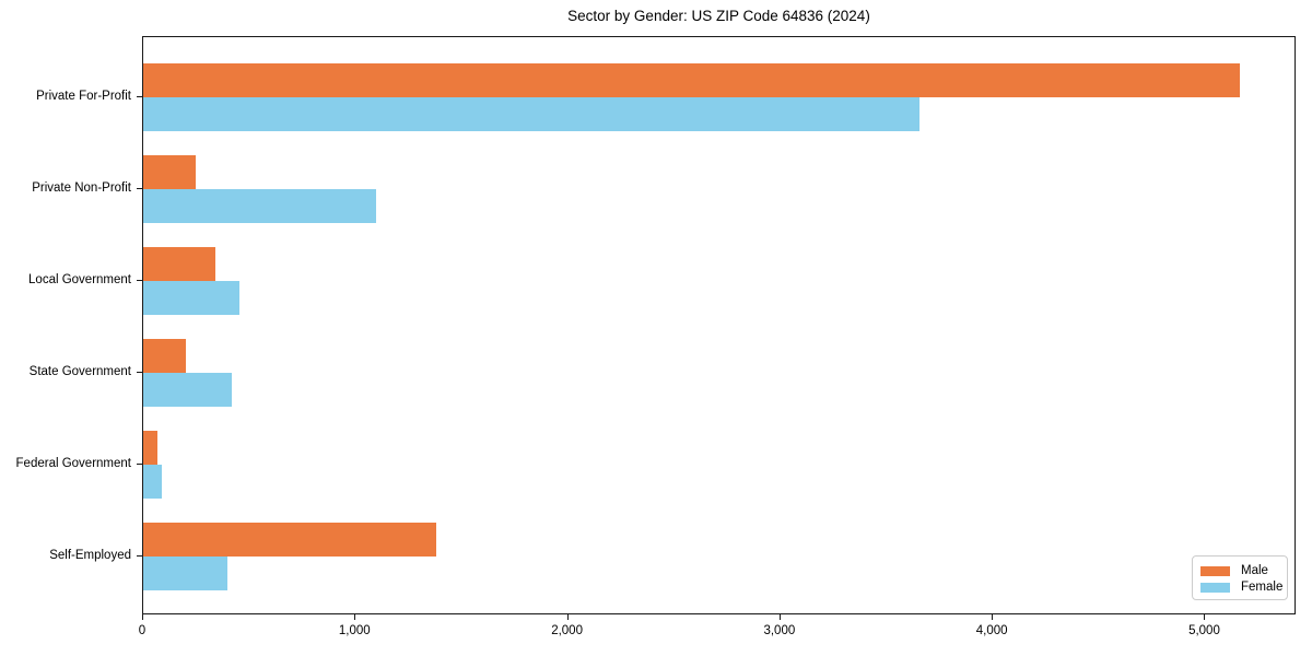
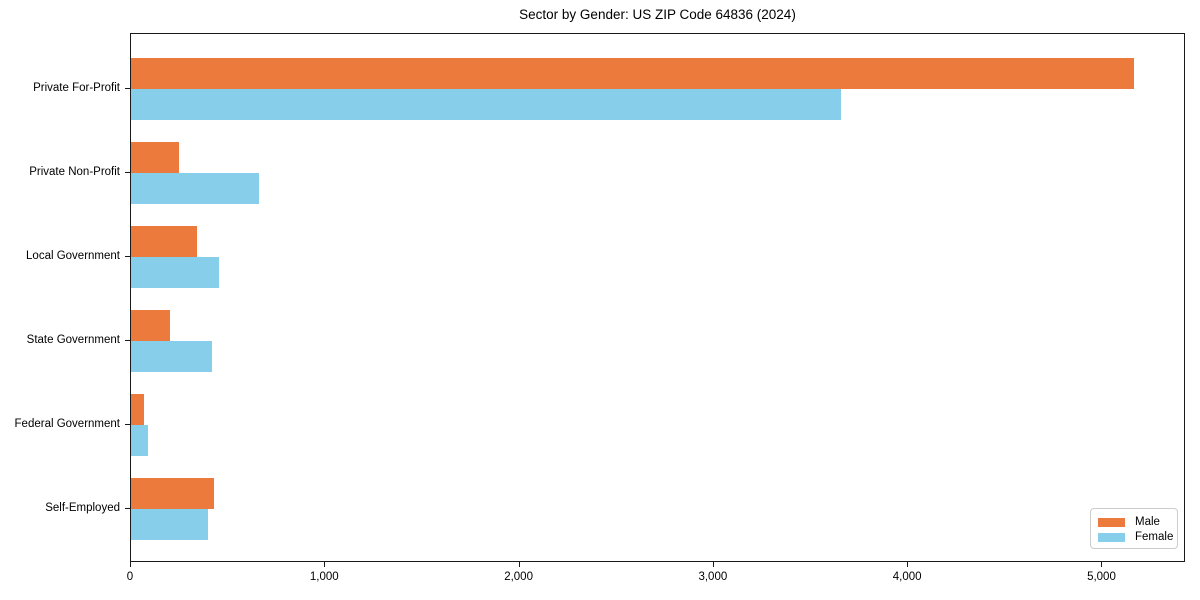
Female/Private Non-Profit: 1100 -> 660
Male/Self-Employed: 1380 -> 430
